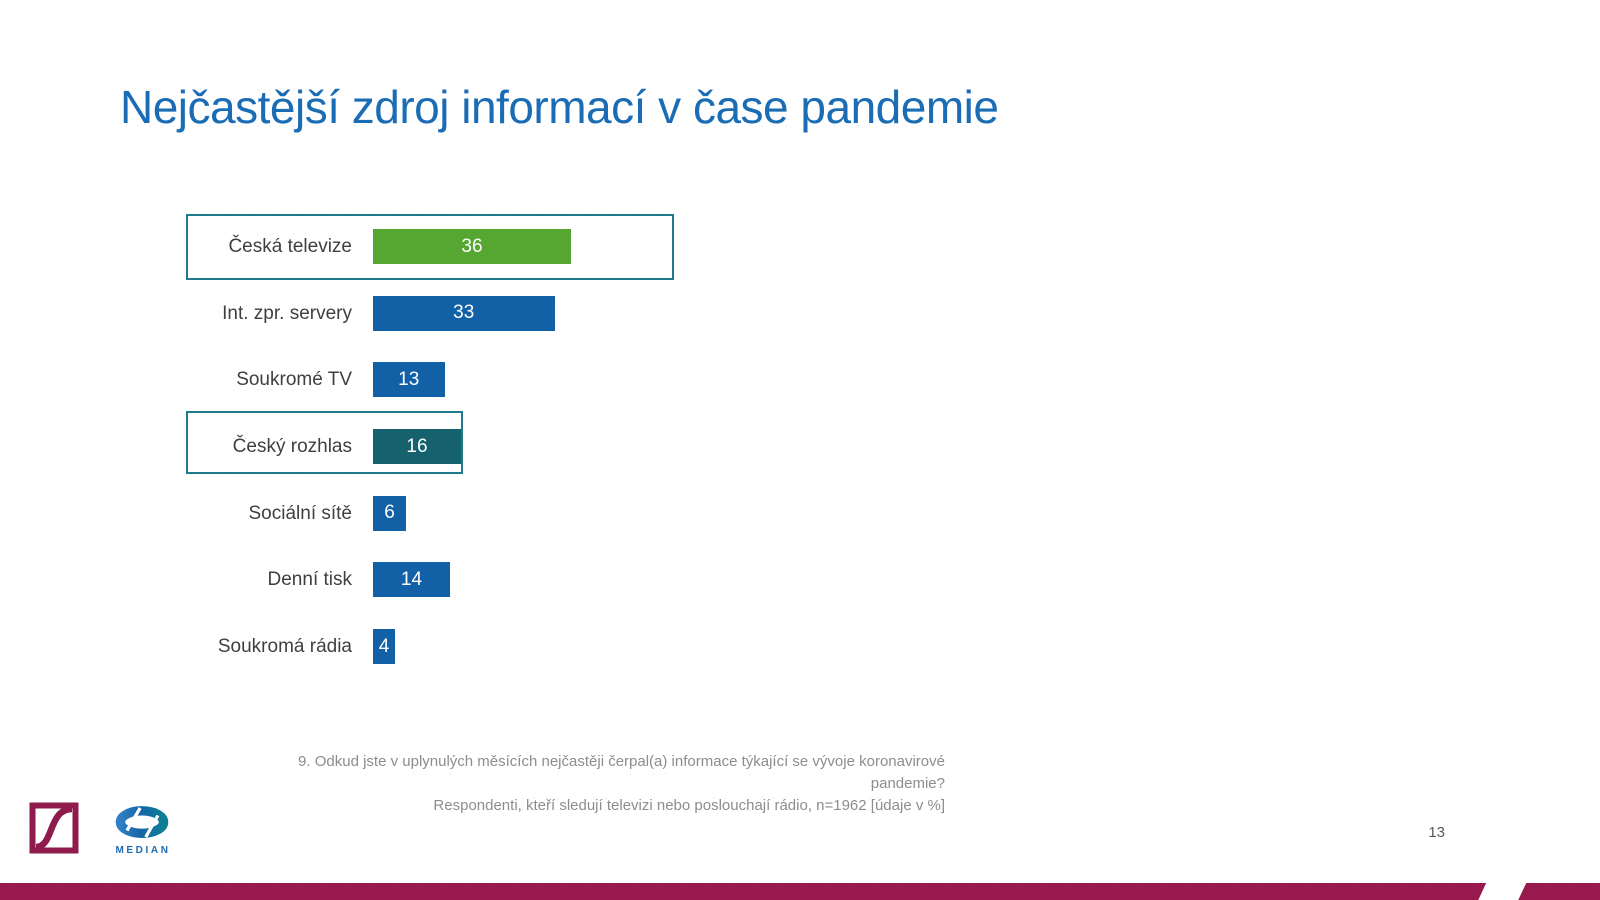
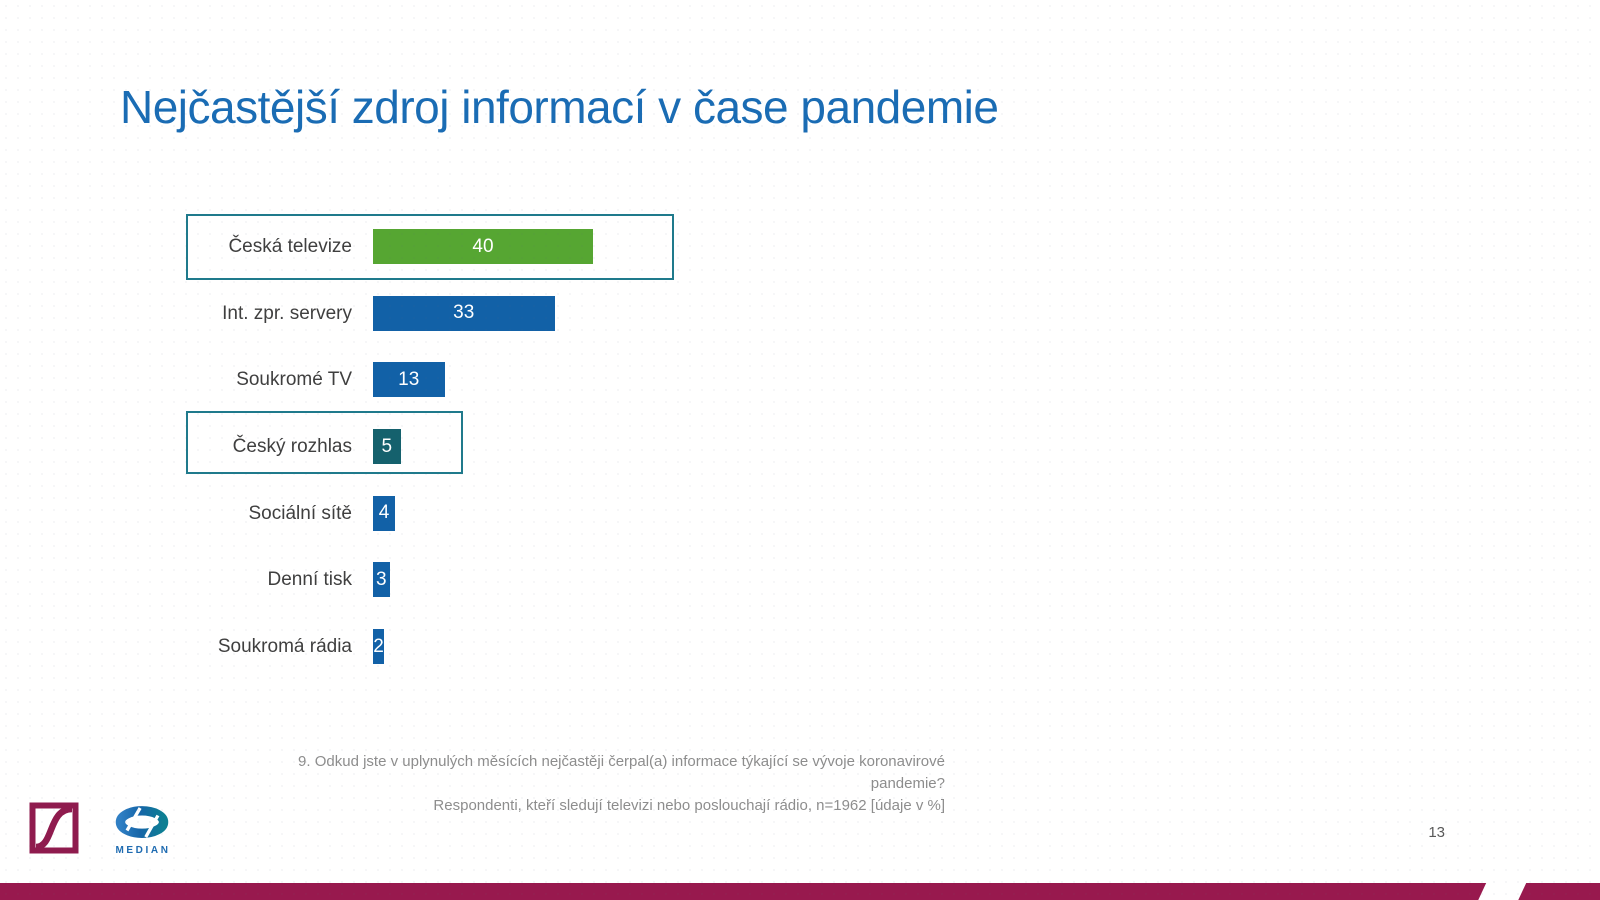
Česká televize: 36 -> 40
Český rozhlas: 16 -> 5
Sociální sítě: 6 -> 4
Denní tisk: 14 -> 3
Soukromá rádia: 4 -> 2
